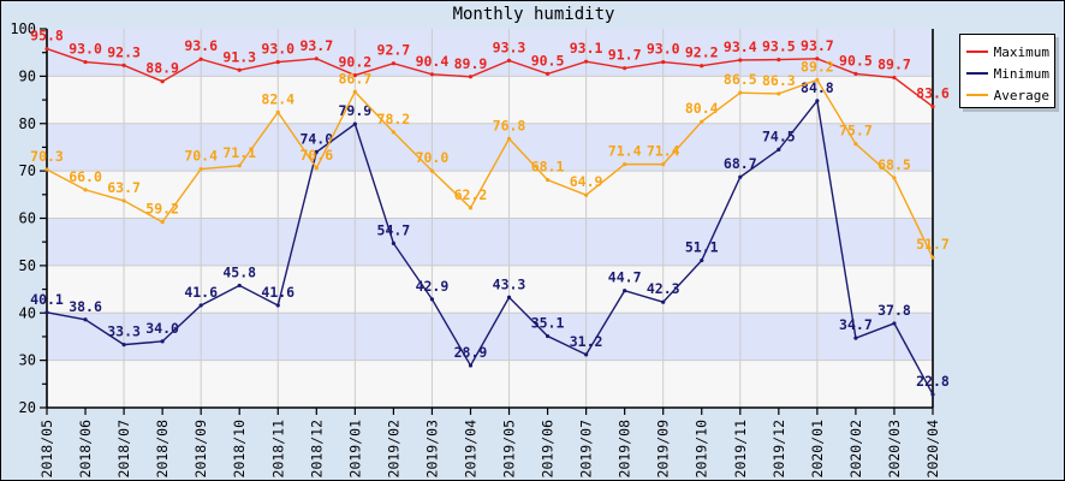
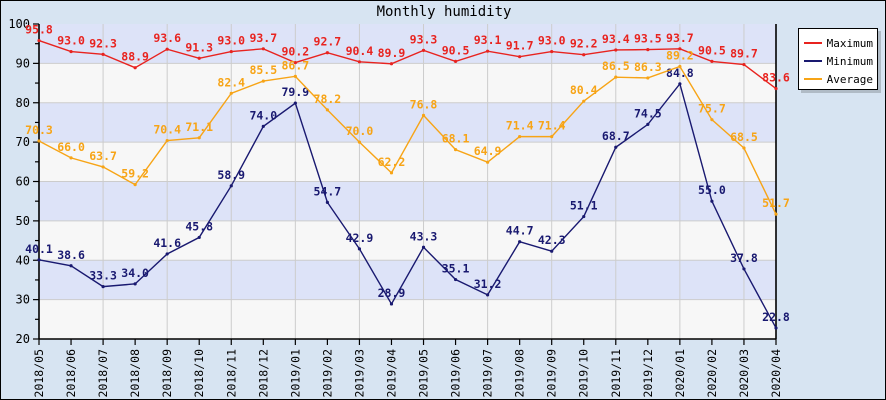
Minimum/2018/11: 41.6 -> 58.9
Average/2018/12: 70.6 -> 85.5
Minimum/2020/02: 34.7 -> 55.0
